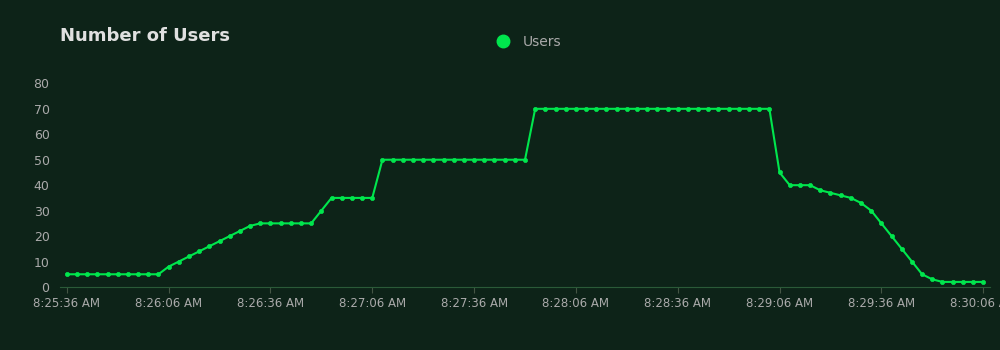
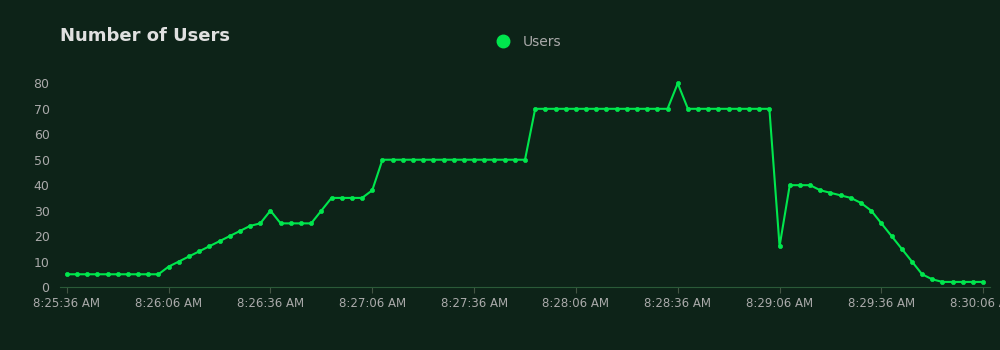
8:26:36 AM: 25 -> 30
8:27:06 AM: 35 -> 38
8:28:36 AM: 70 -> 80
8:29:06 AM: 45 -> 16
